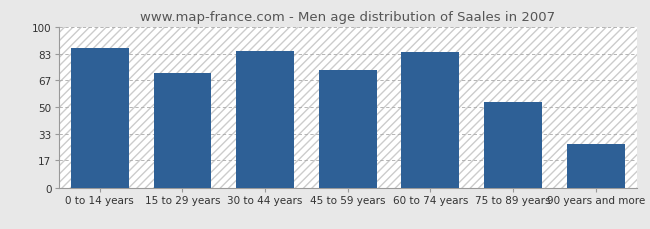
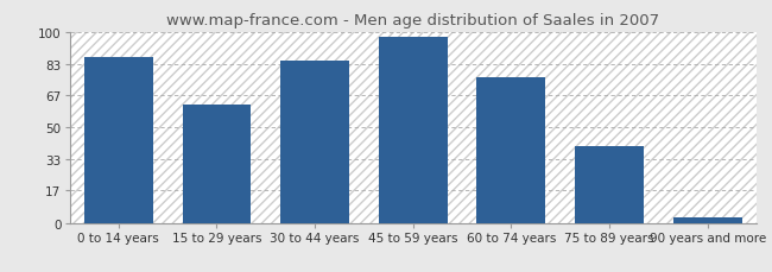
15 to 29 years: 71 -> 62
45 to 59 years: 73 -> 97
60 to 74 years: 84 -> 76
75 to 89 years: 53 -> 40
90 years and more: 27 -> 3
